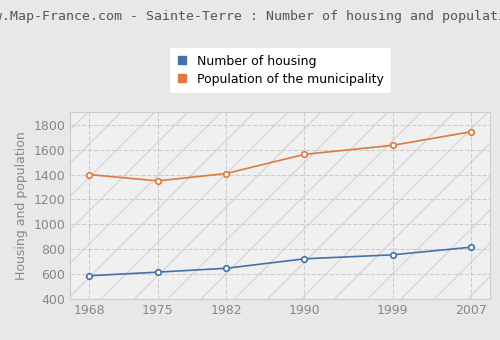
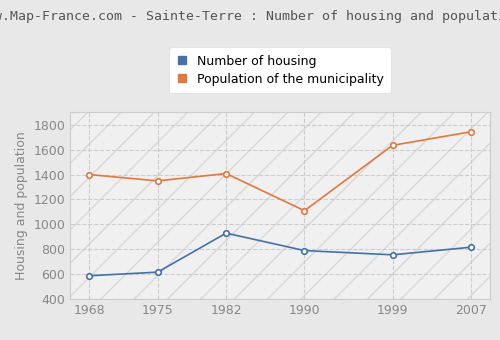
Number of housing/1982: 650 -> 930
Number of housing/1990: 720 -> 790
Population of the municipality/1990: 1560 -> 1110
